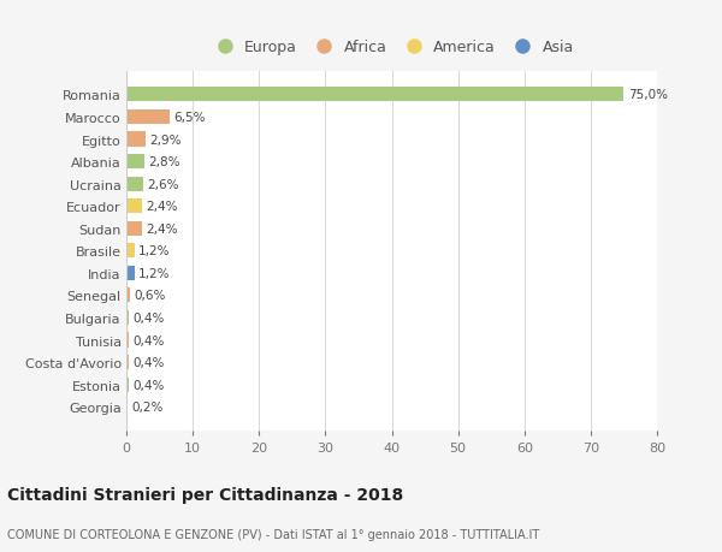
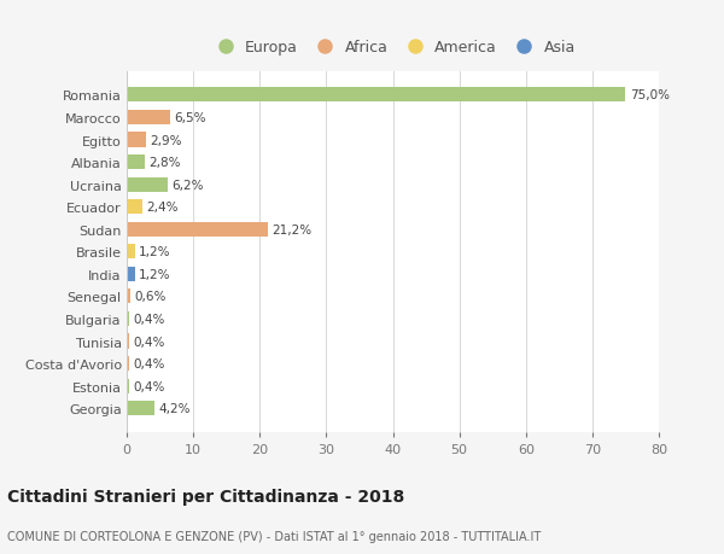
Ucraina: 2,6% -> 6,2%
Sudan: 2,4% -> 21,2%
Georgia: 0,2% -> 4,2%
